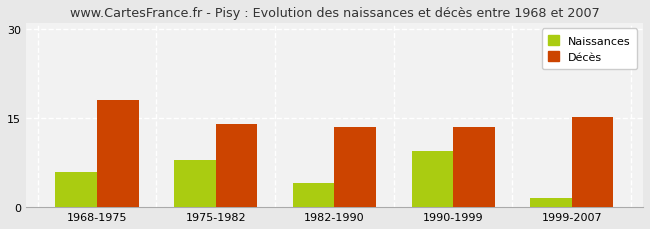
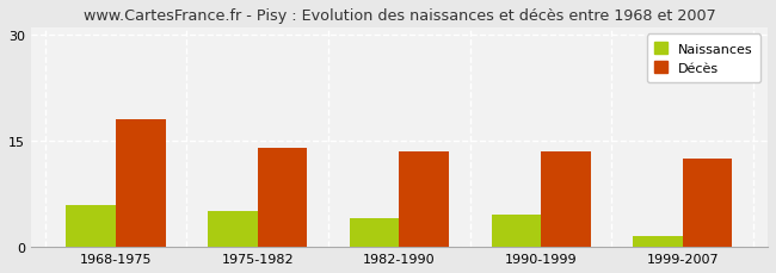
Naissances/1975-1982: 8.0 -> 5.0
Naissances/1990-1999: 9.4 -> 4.5
Décès/1999-2007: 15.2 -> 12.5
